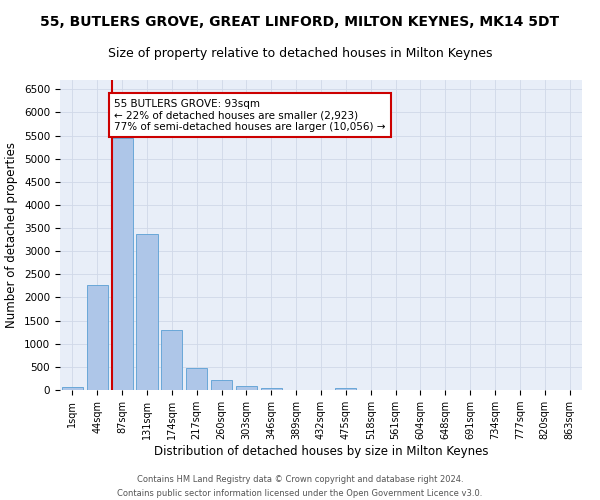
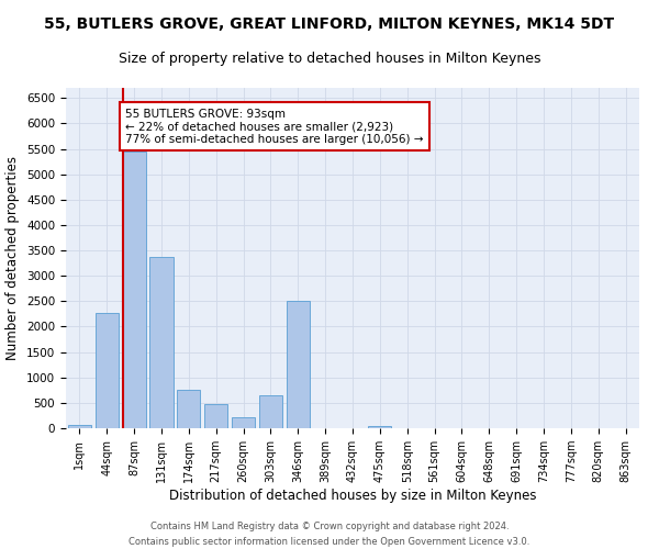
174sqm: 1300 -> 750
303sqm: 90 -> 650
346sqm: 50 -> 2500
